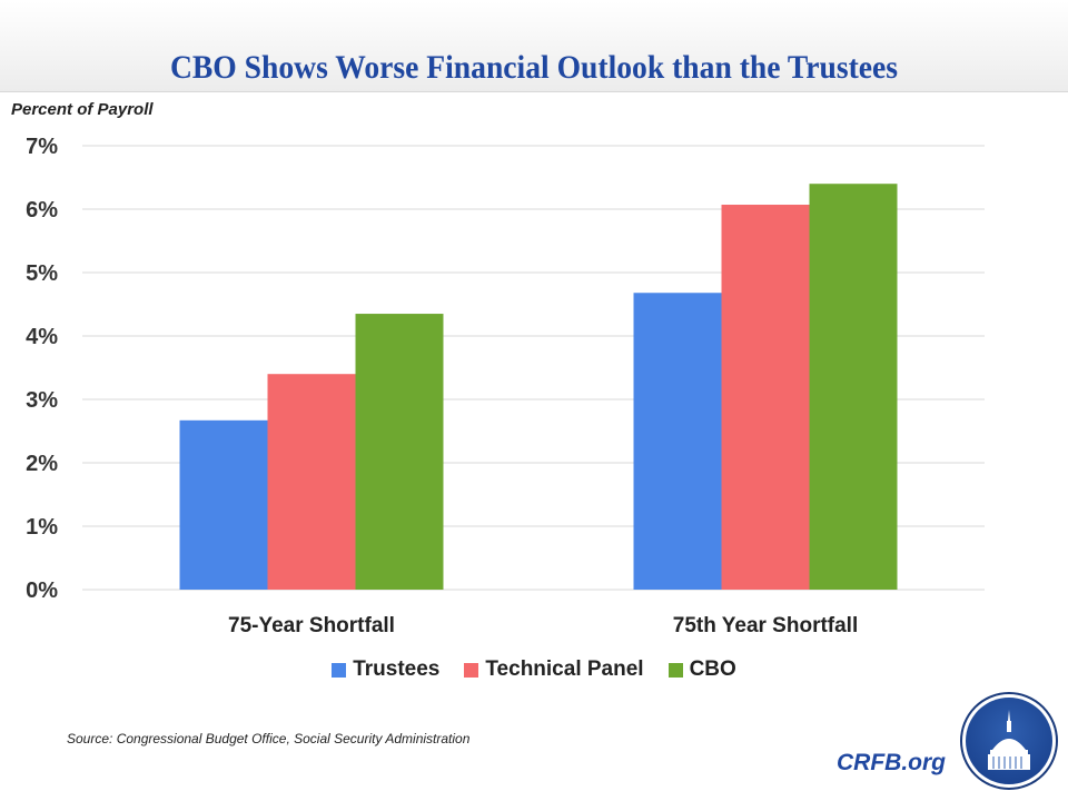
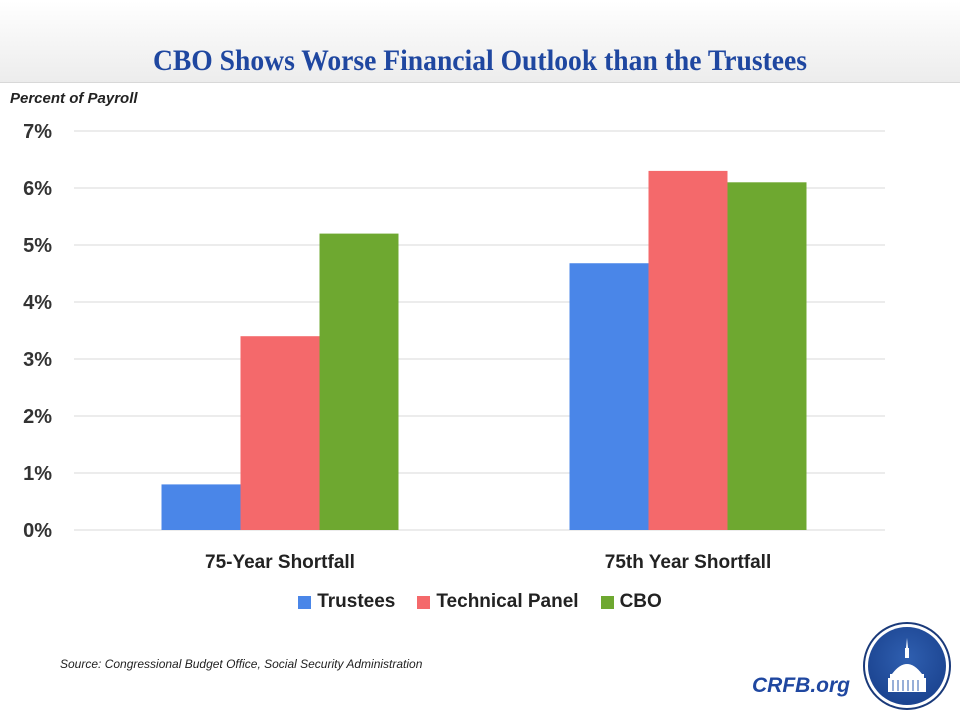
Trustees/75-Year Shortfall: 2.7% -> 0.8%
CBO/75-Year Shortfall: 4.3% -> 5.2%
Technical Panel/75th Year Shortfall: 6.1% -> 6.3%
CBO/75th Year Shortfall: 6.4% -> 6.1%
